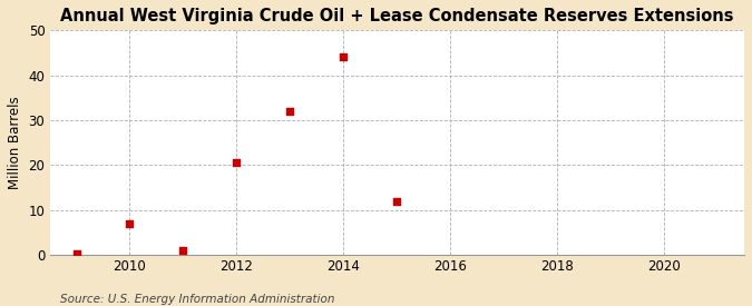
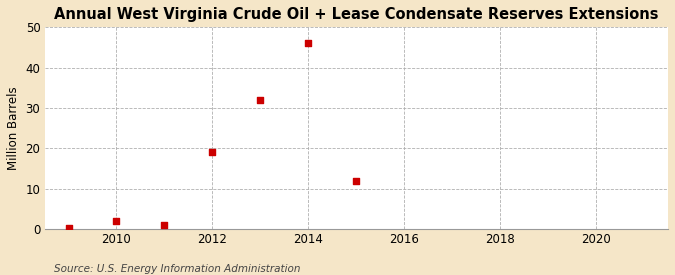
2010: 7.0 -> 2.0
2012: 20.5 -> 19.0
2014: 44.0 -> 46.0
